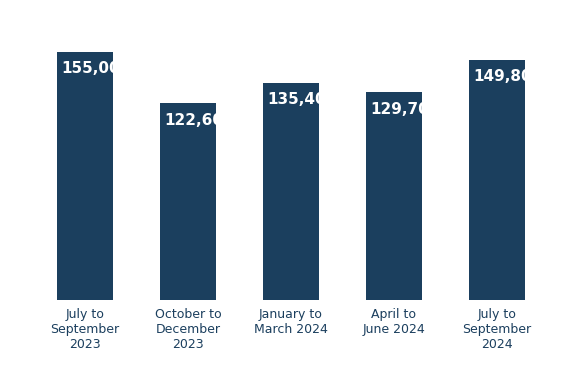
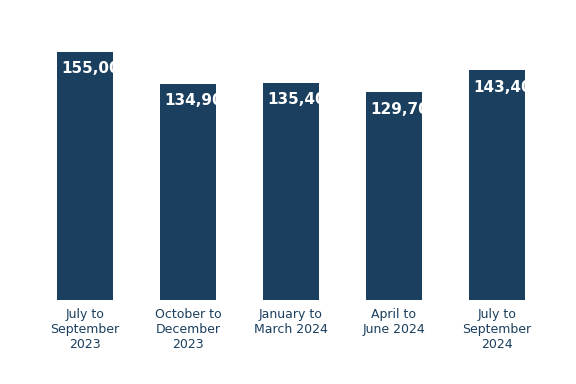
October to December 2023: 122,600 -> 134,900
July to September 2024: 149,800 -> 143,400
